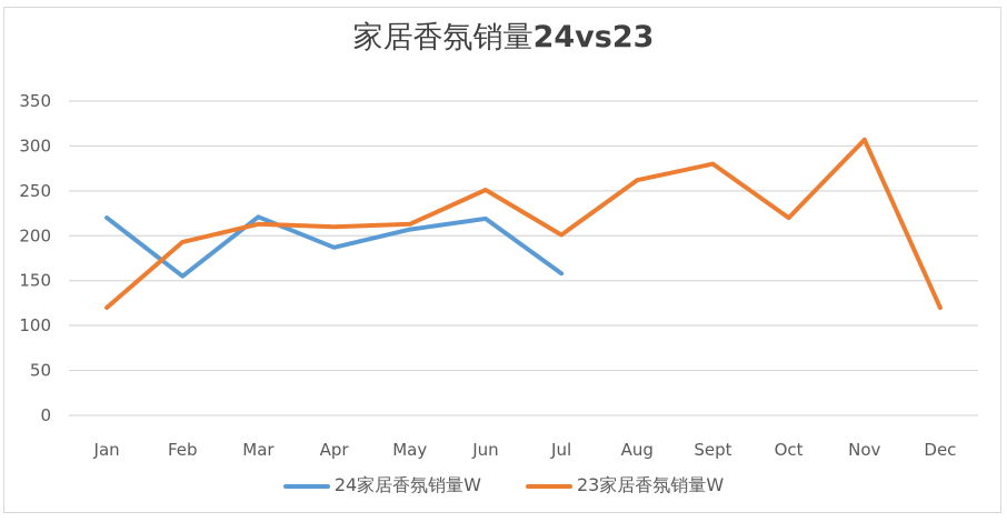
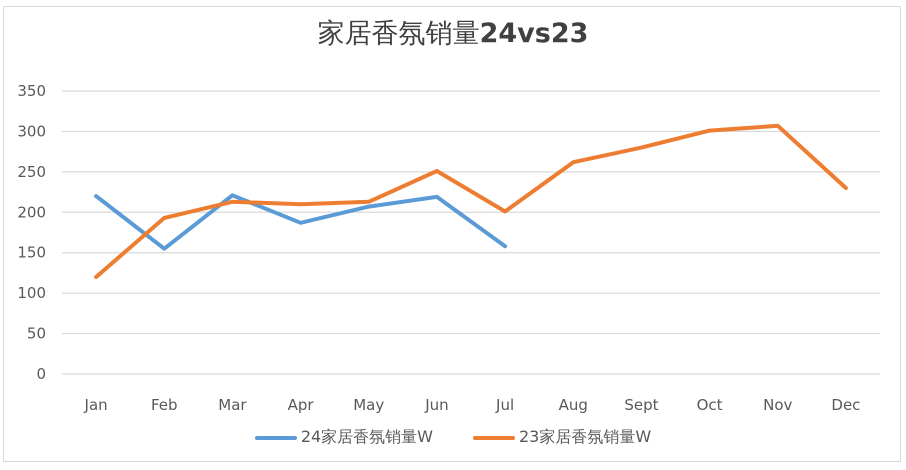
23家居香氛销量W/Oct: 220 -> 300
23家居香氛销量W/Dec: 120 -> 230
